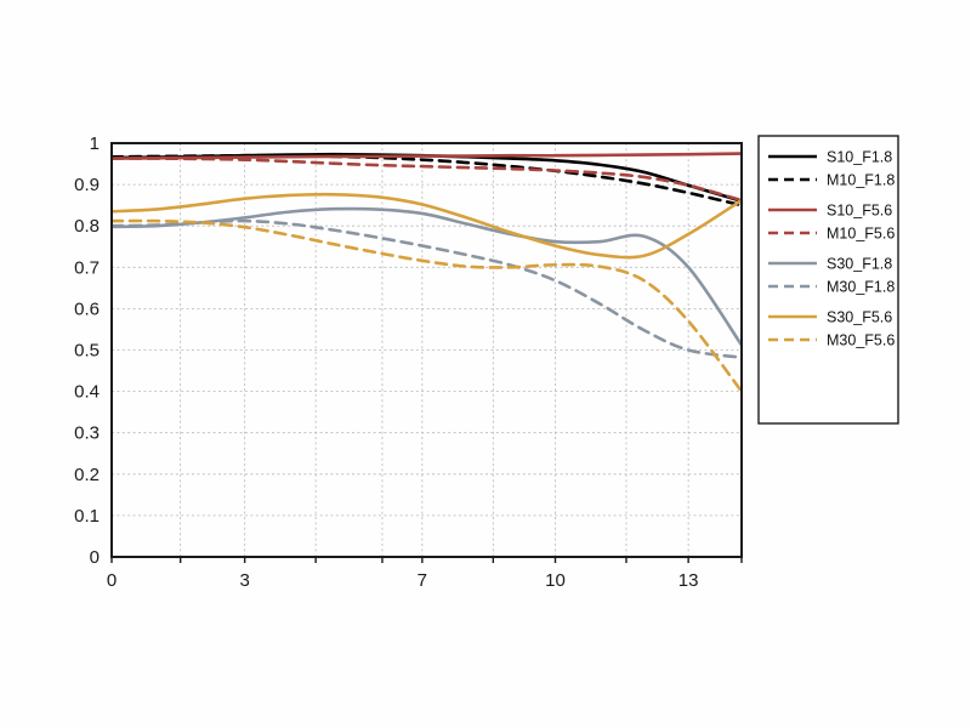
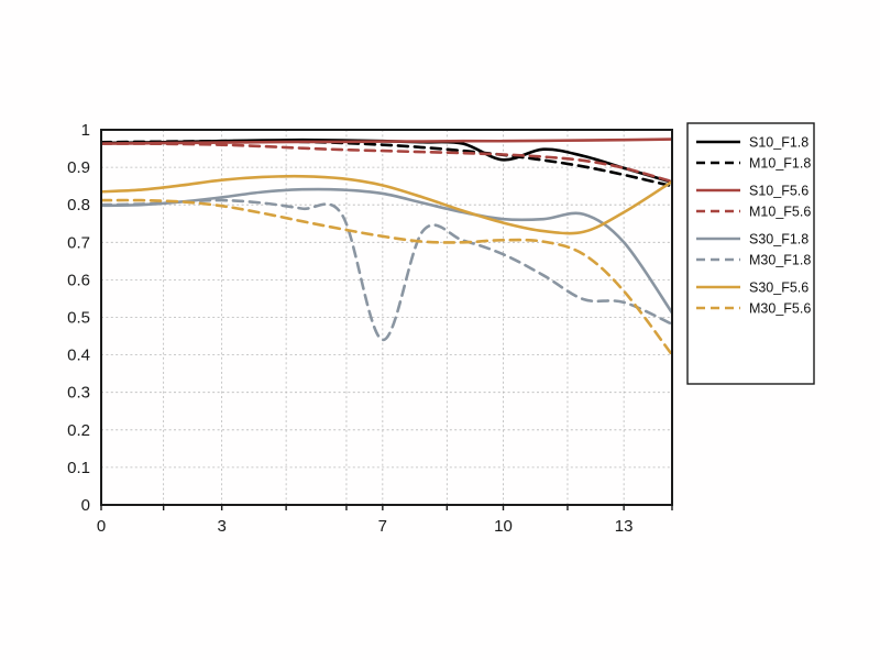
M30_F1.8/7: 0.75 -> 0.44
S10_F1.8/10: 0.96 -> 0.92
M30_F1.8/13: 0.50 -> 0.54
